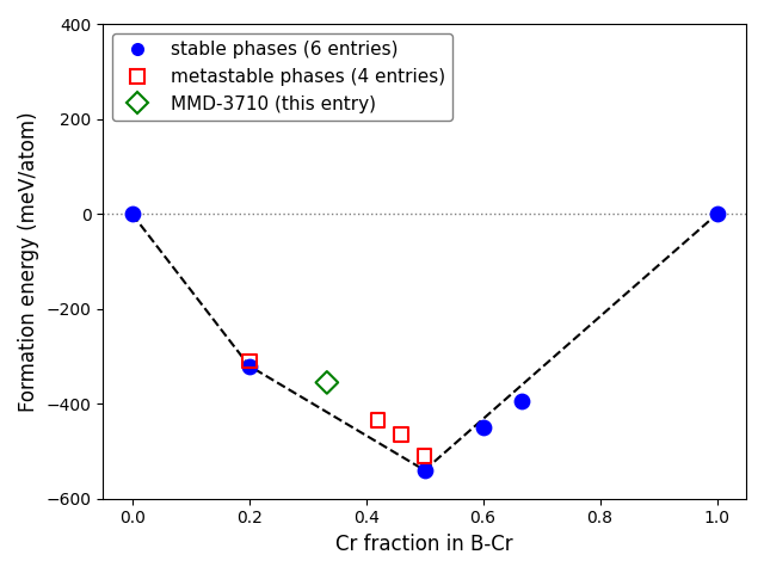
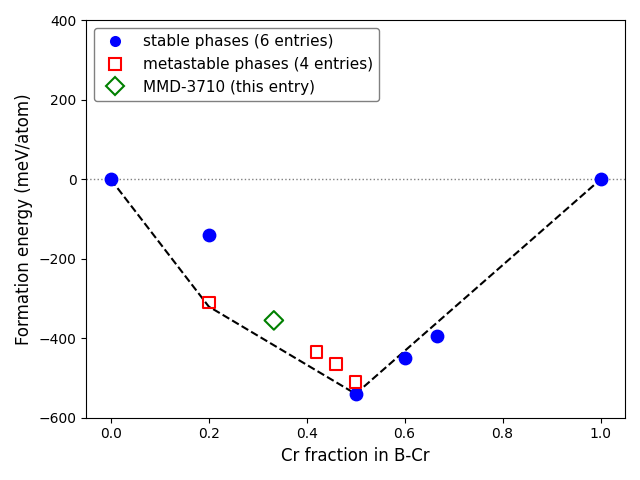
stable phases (6 entries)/0.2: -320 -> -140
